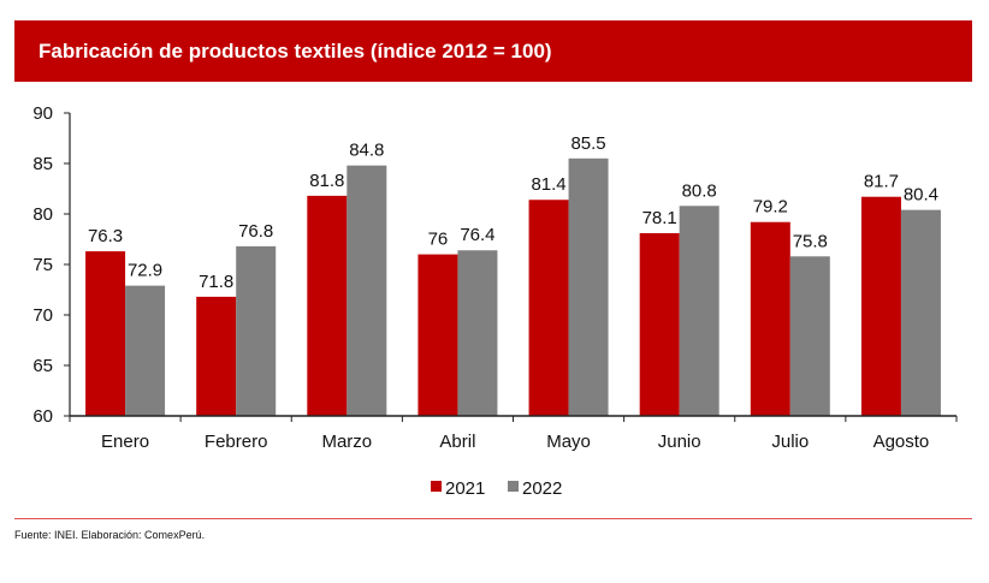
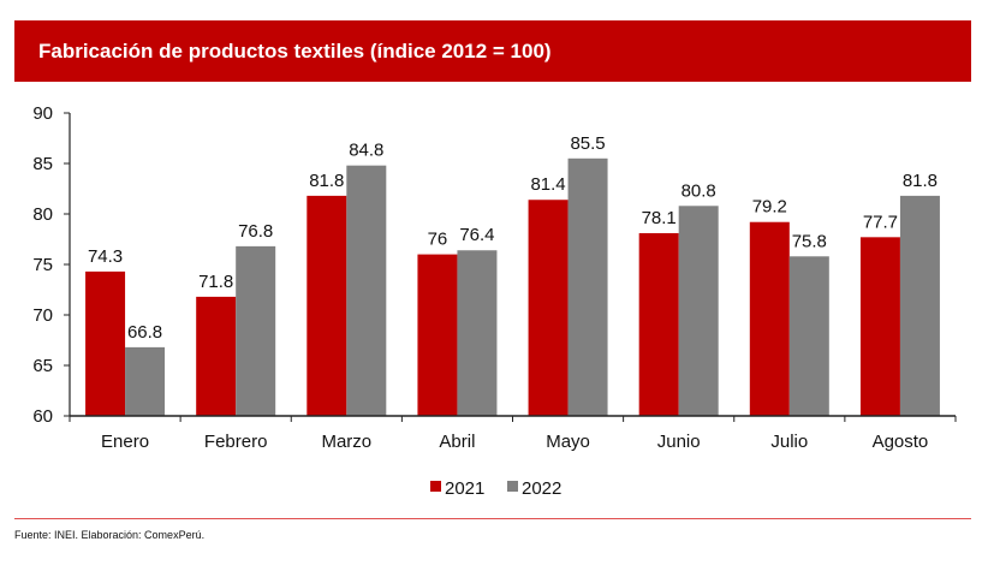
2021/Enero: 76.3 -> 74.3
2022/Enero: 72.9 -> 66.8
2021/Agosto: 81.7 -> 77.7
2022/Agosto: 80.4 -> 81.8
